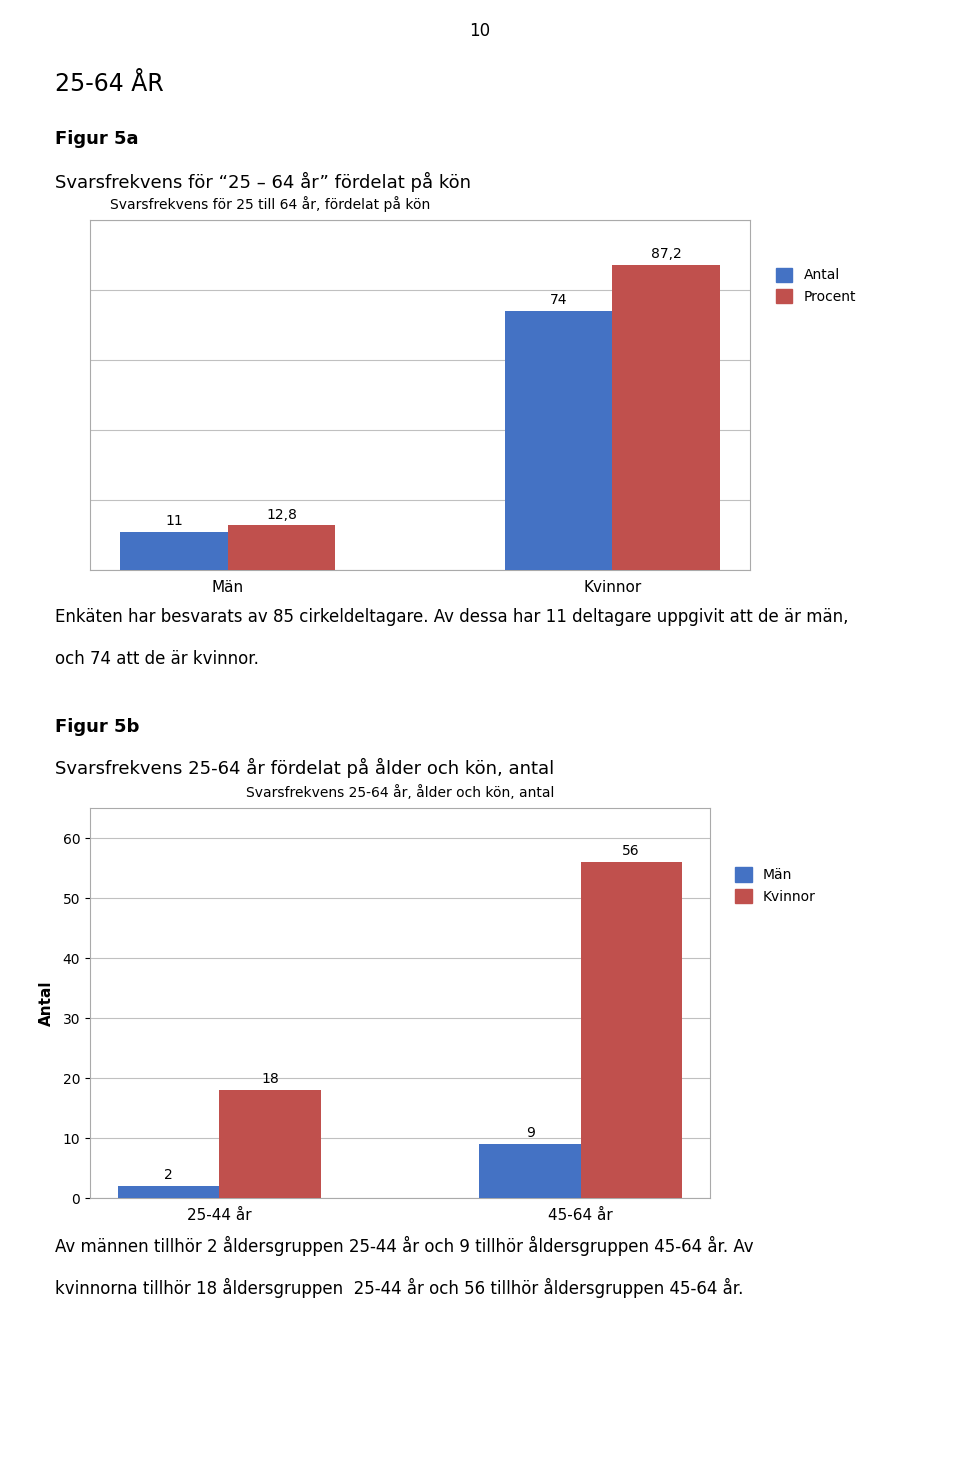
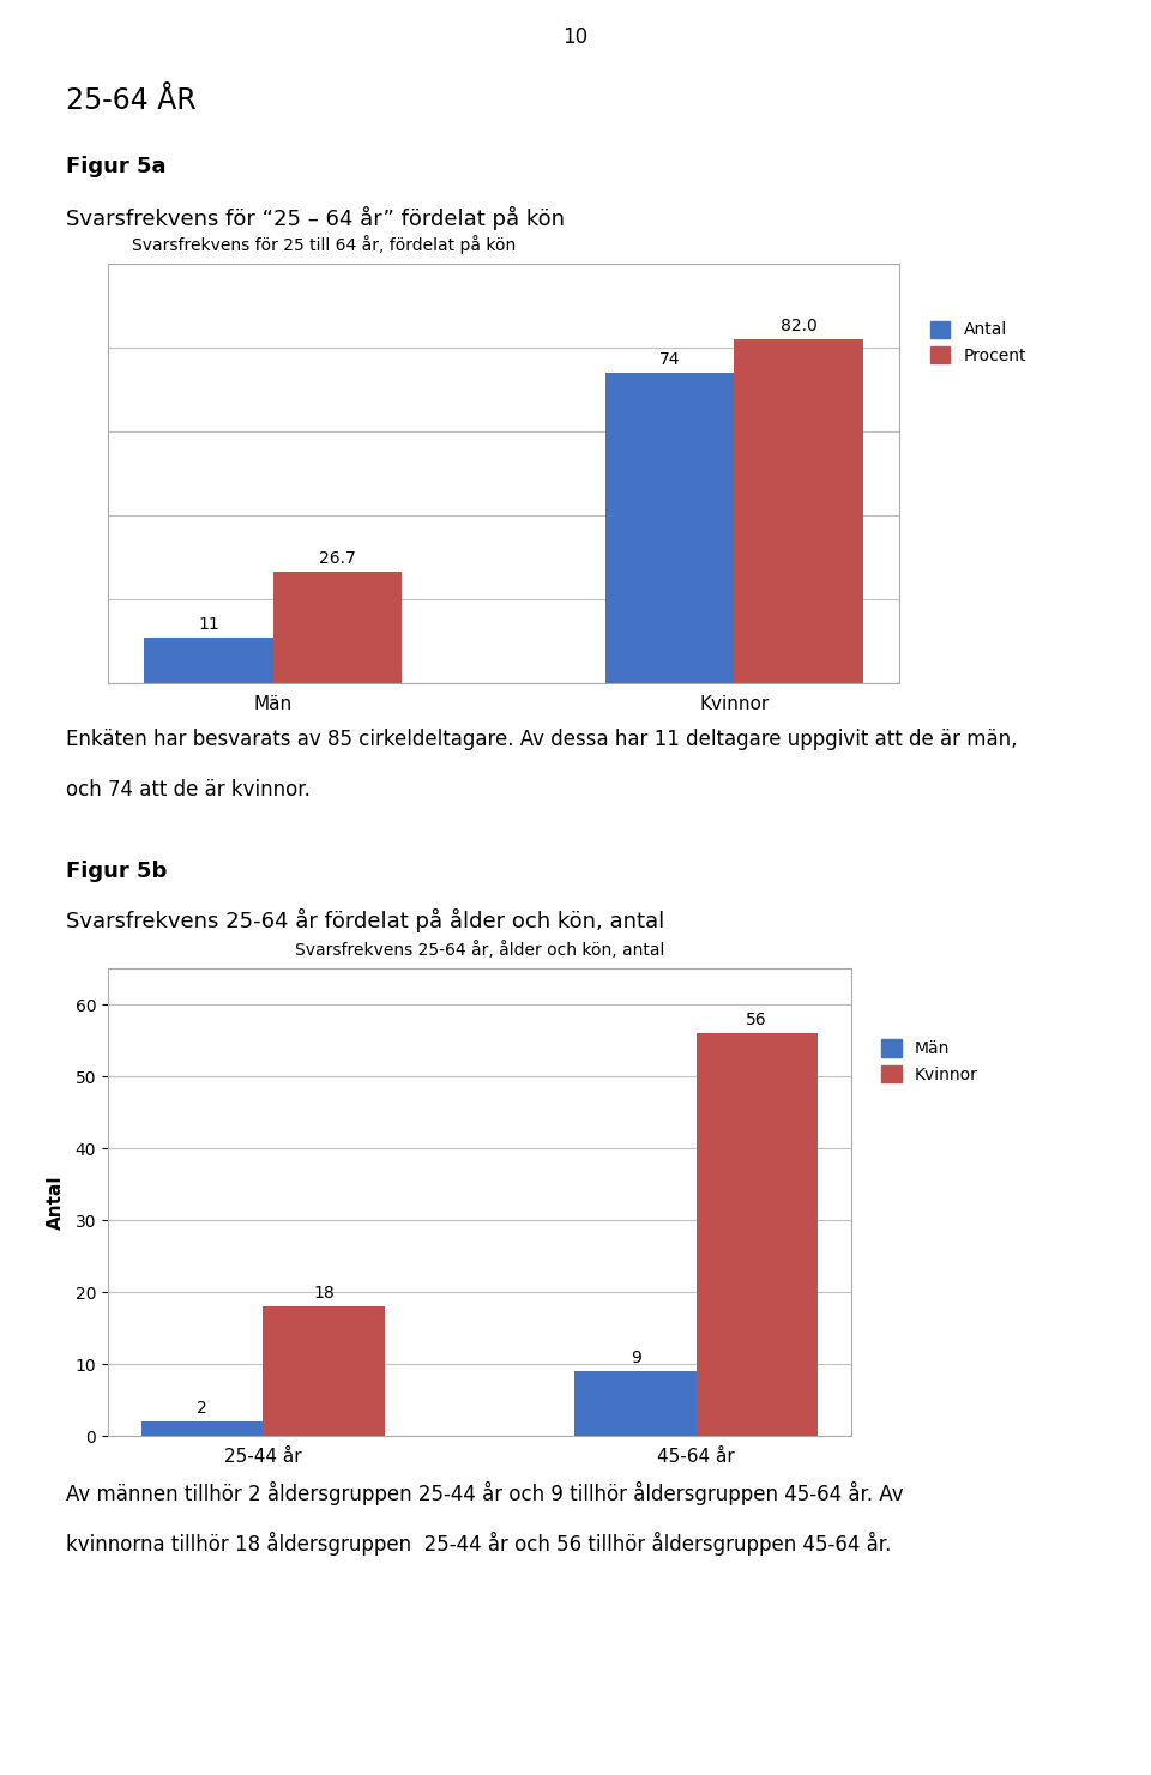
Svarsfrekvens för 25 till 64 år, fördelat på kön/Procent/Män: 12,8 -> 26.7
Svarsfrekvens för 25 till 64 år, fördelat på kön/Procent/Kvinnor: 87,2 -> 82.0
